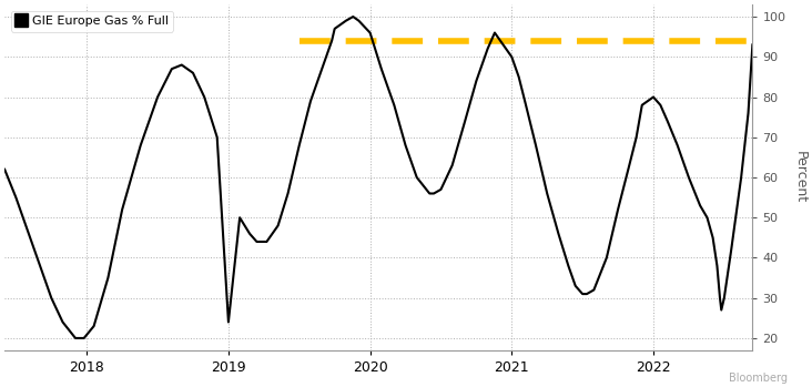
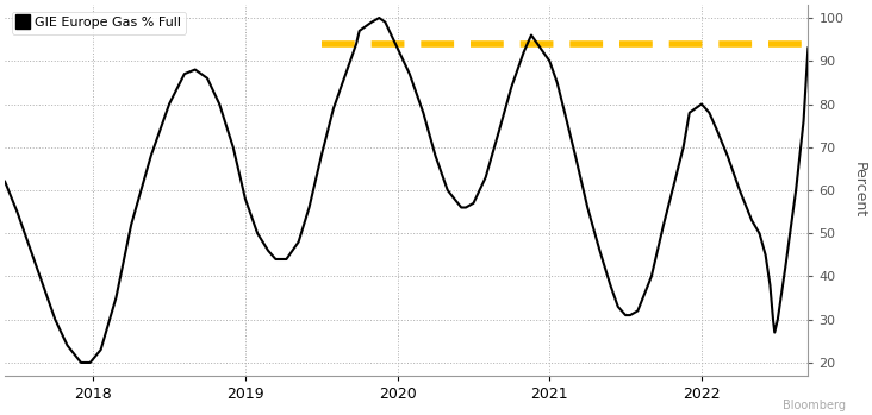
2019: 24 -> 58
2020: 96 -> 93
